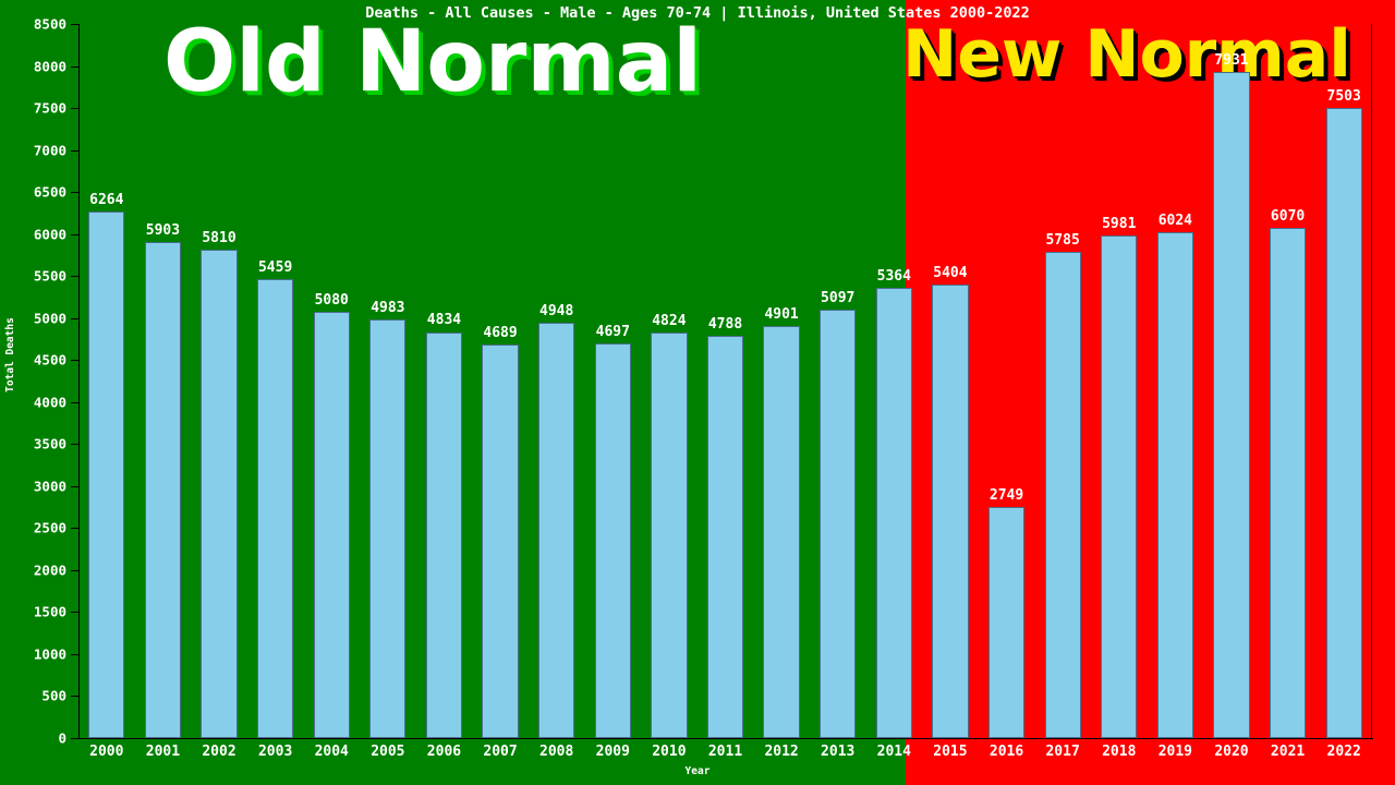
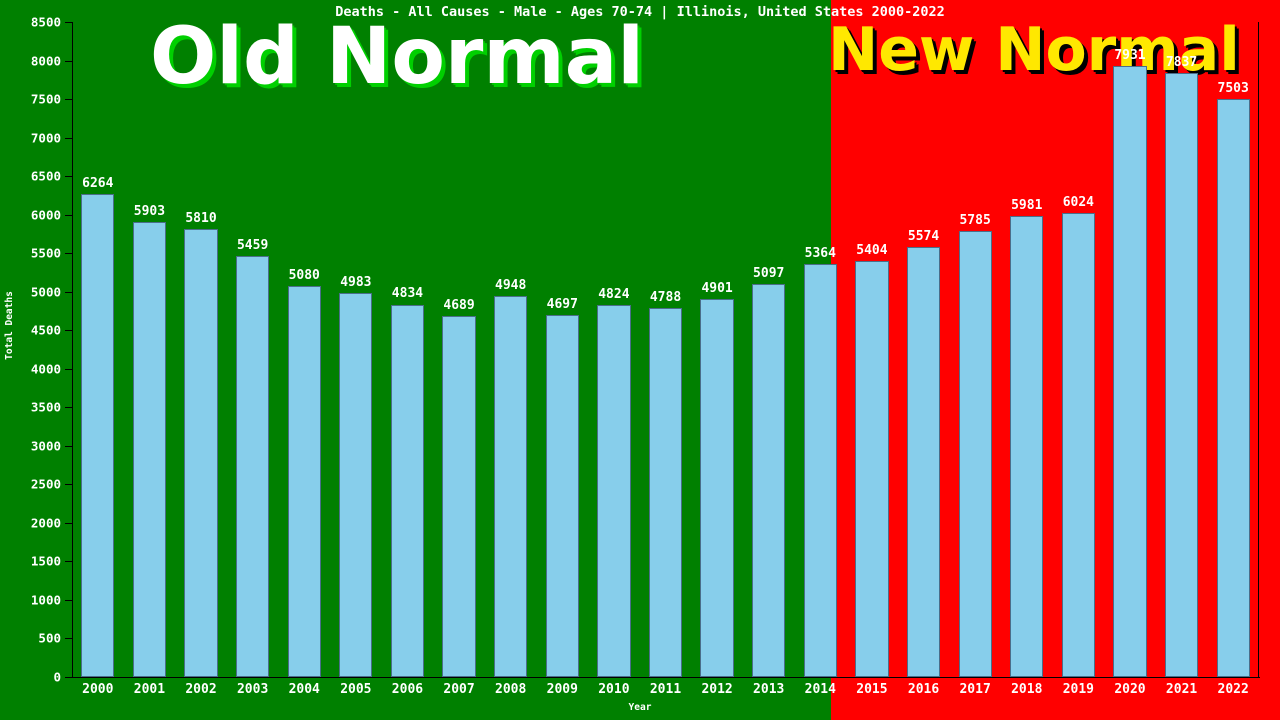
2016: 2749 -> 5574
2021: 6070 -> 7837
